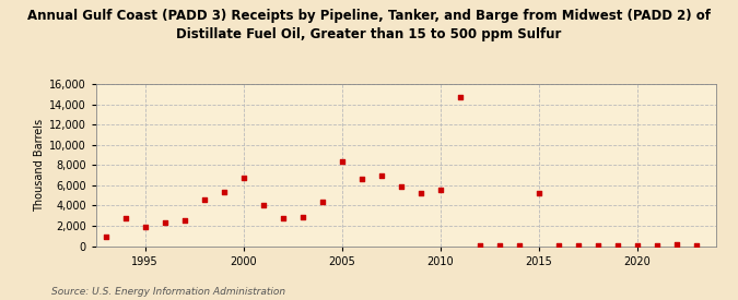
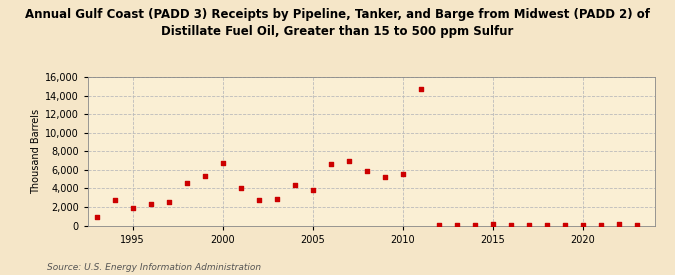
2005: 8,400 -> 3,800
2015: 5,200 -> 200
